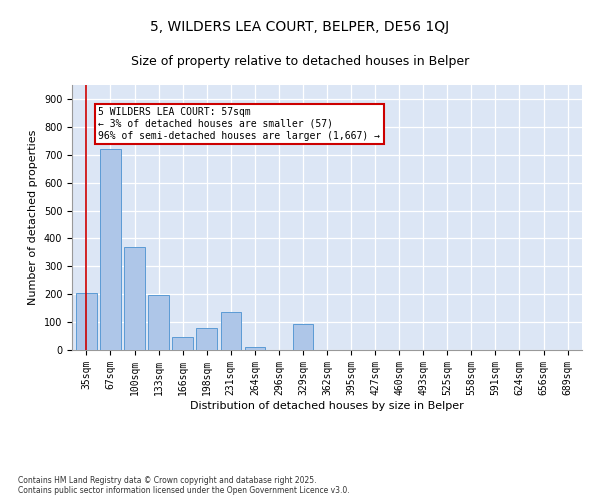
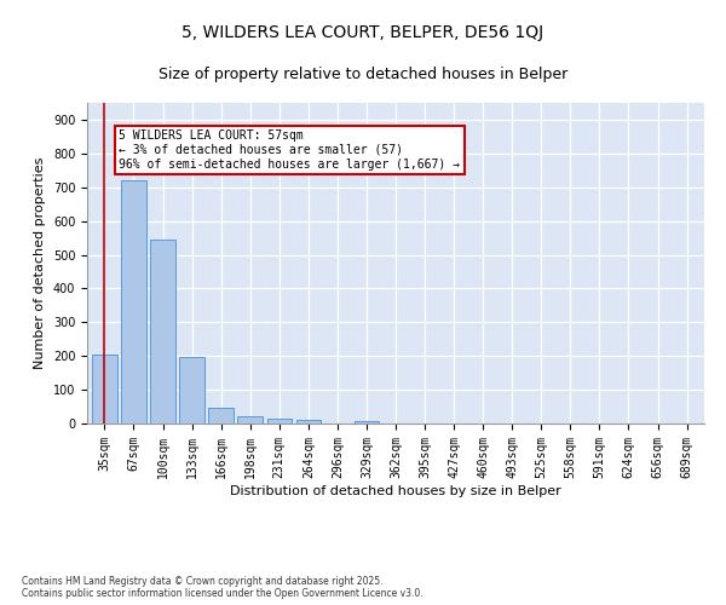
100sqm: 370 -> 545
198sqm: 80 -> 20
231sqm: 135 -> 15
329sqm: 95 -> 8
